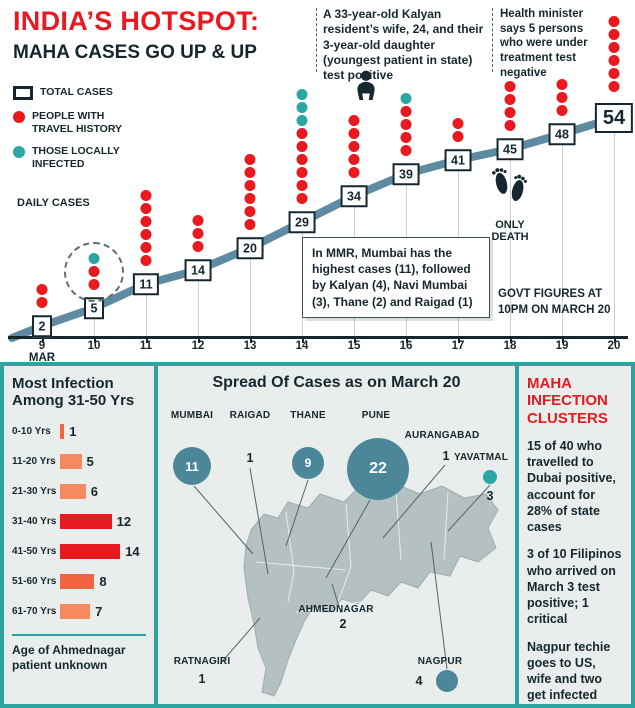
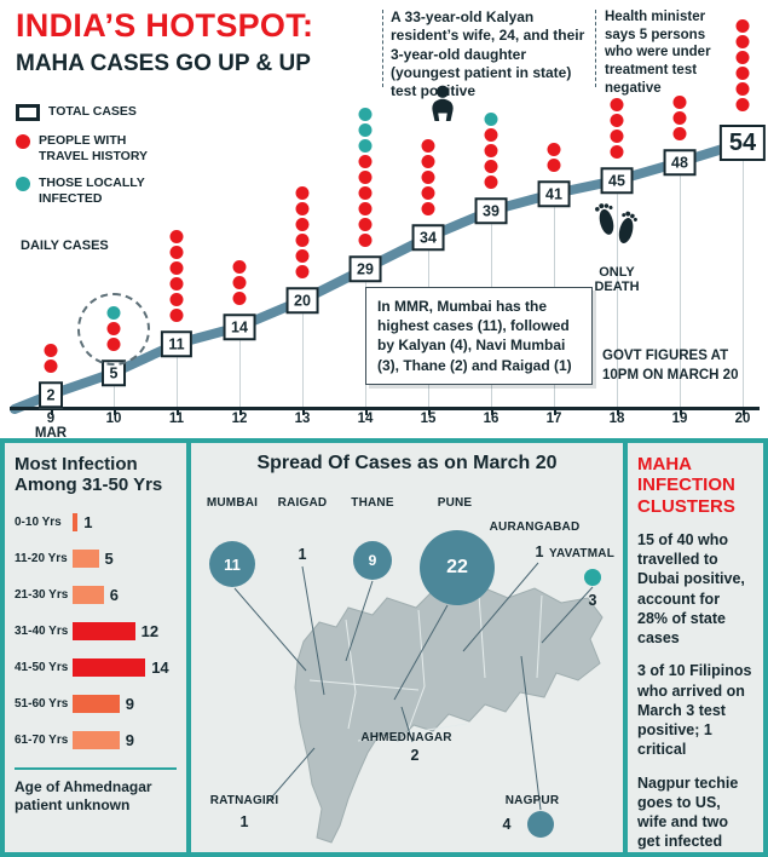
Most Infection Among 31-50 Yrs/51-60 Yrs: 8 -> 9
Most Infection Among 31-50 Yrs/61-70 Yrs: 7 -> 9
